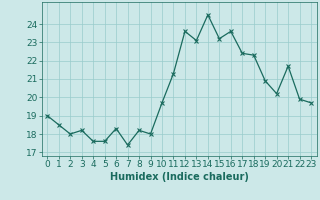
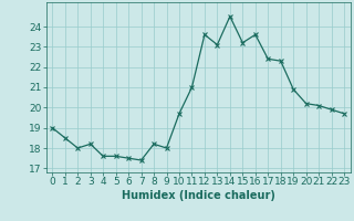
6: 18.3 -> 17.5
11: 21.3 -> 21.0
21: 21.7 -> 20.1
